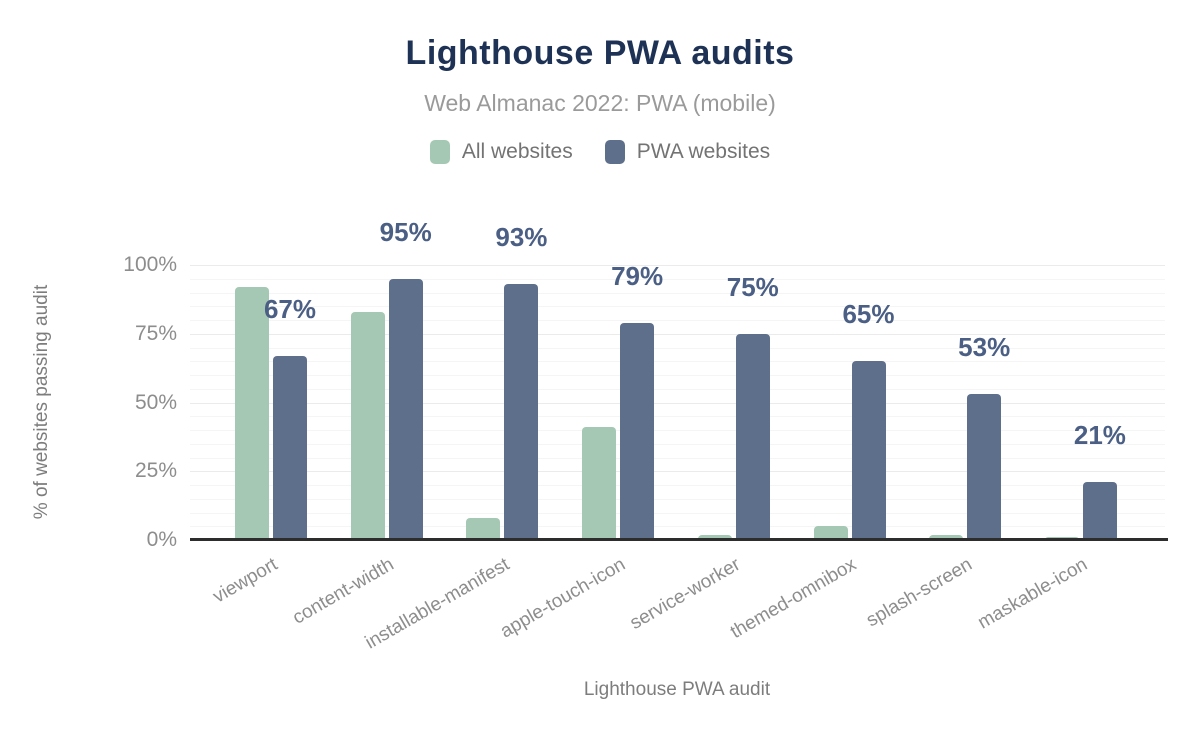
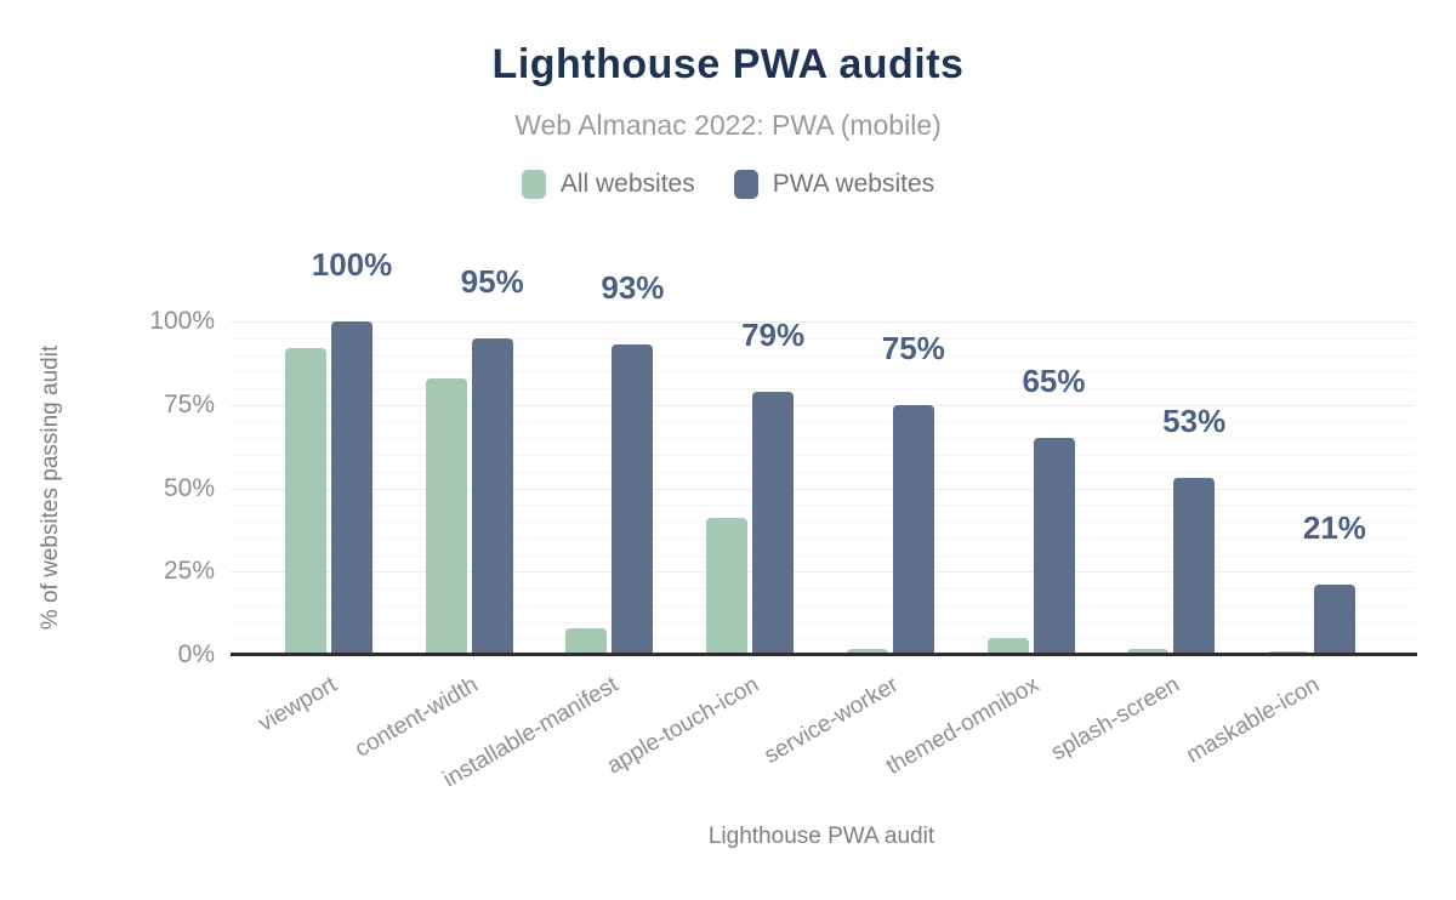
PWA websites/viewport: 67% -> 100%
